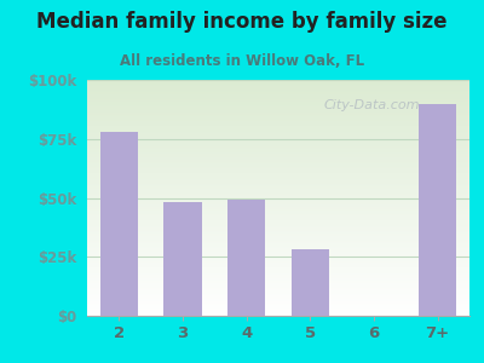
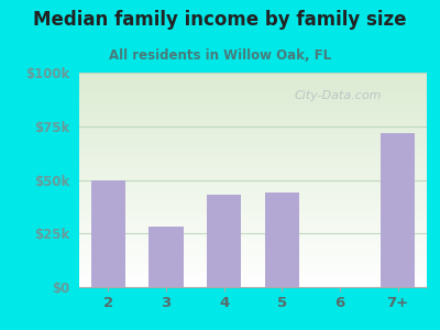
2: $78k -> $50k
3: $48k -> $28k
4: $49k -> $43k
5: $28k -> $44k
7+: $90k -> $72k
